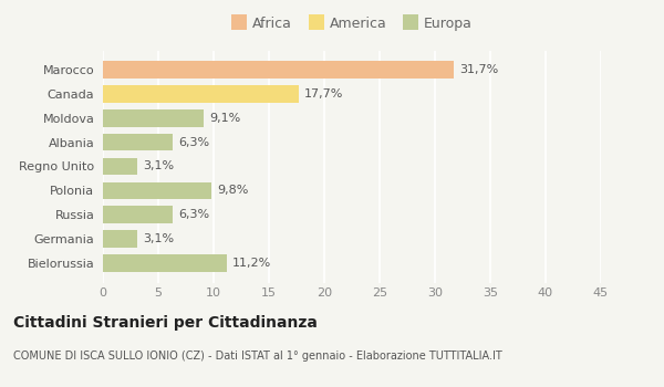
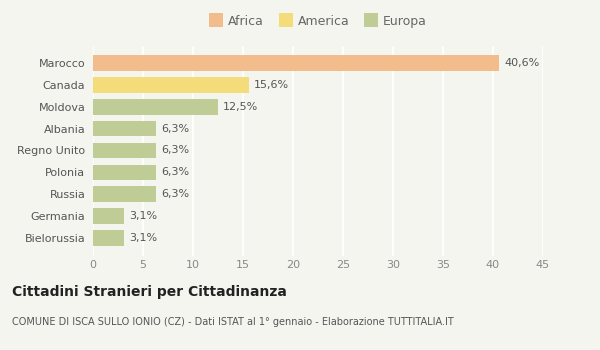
Marocco: 31,7% -> 40,6%
Canada: 17,7% -> 15,6%
Moldova: 9,1% -> 12,5%
Regno Unito: 3,1% -> 6,3%
Polonia: 9,8% -> 6,3%
Bielorussia: 11,2% -> 3,1%
